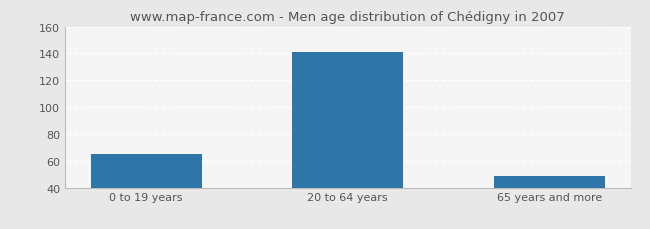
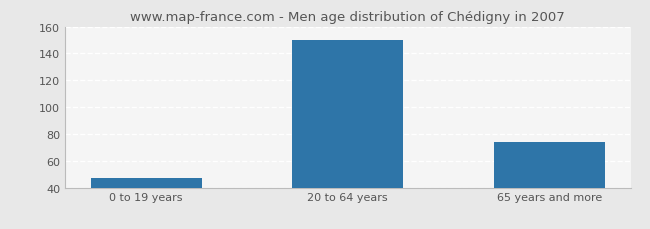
0 to 19 years: 65 -> 47
20 to 64 years: 141 -> 150
65 years and more: 49 -> 74
